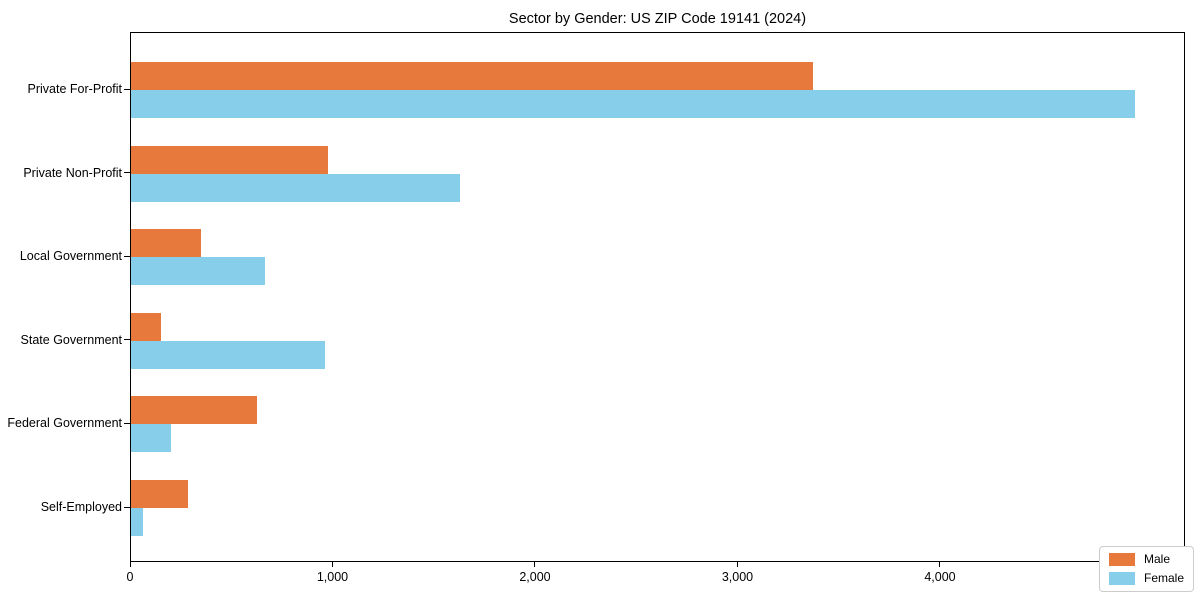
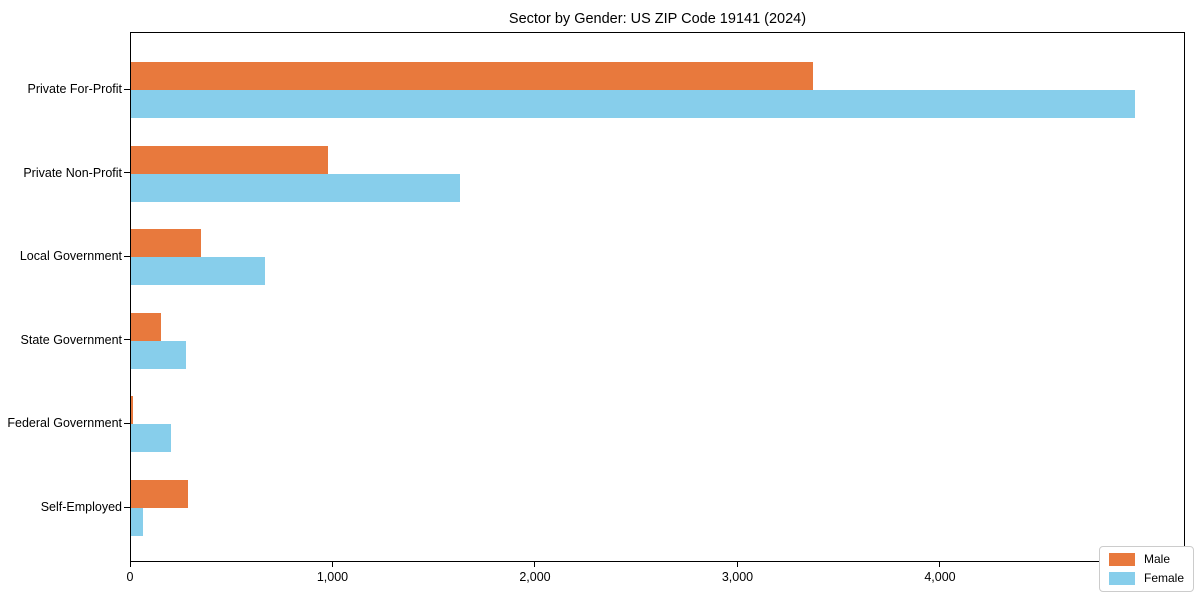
Female/State Government: 960 -> 270
Male/Federal Government: 620 -> 10
